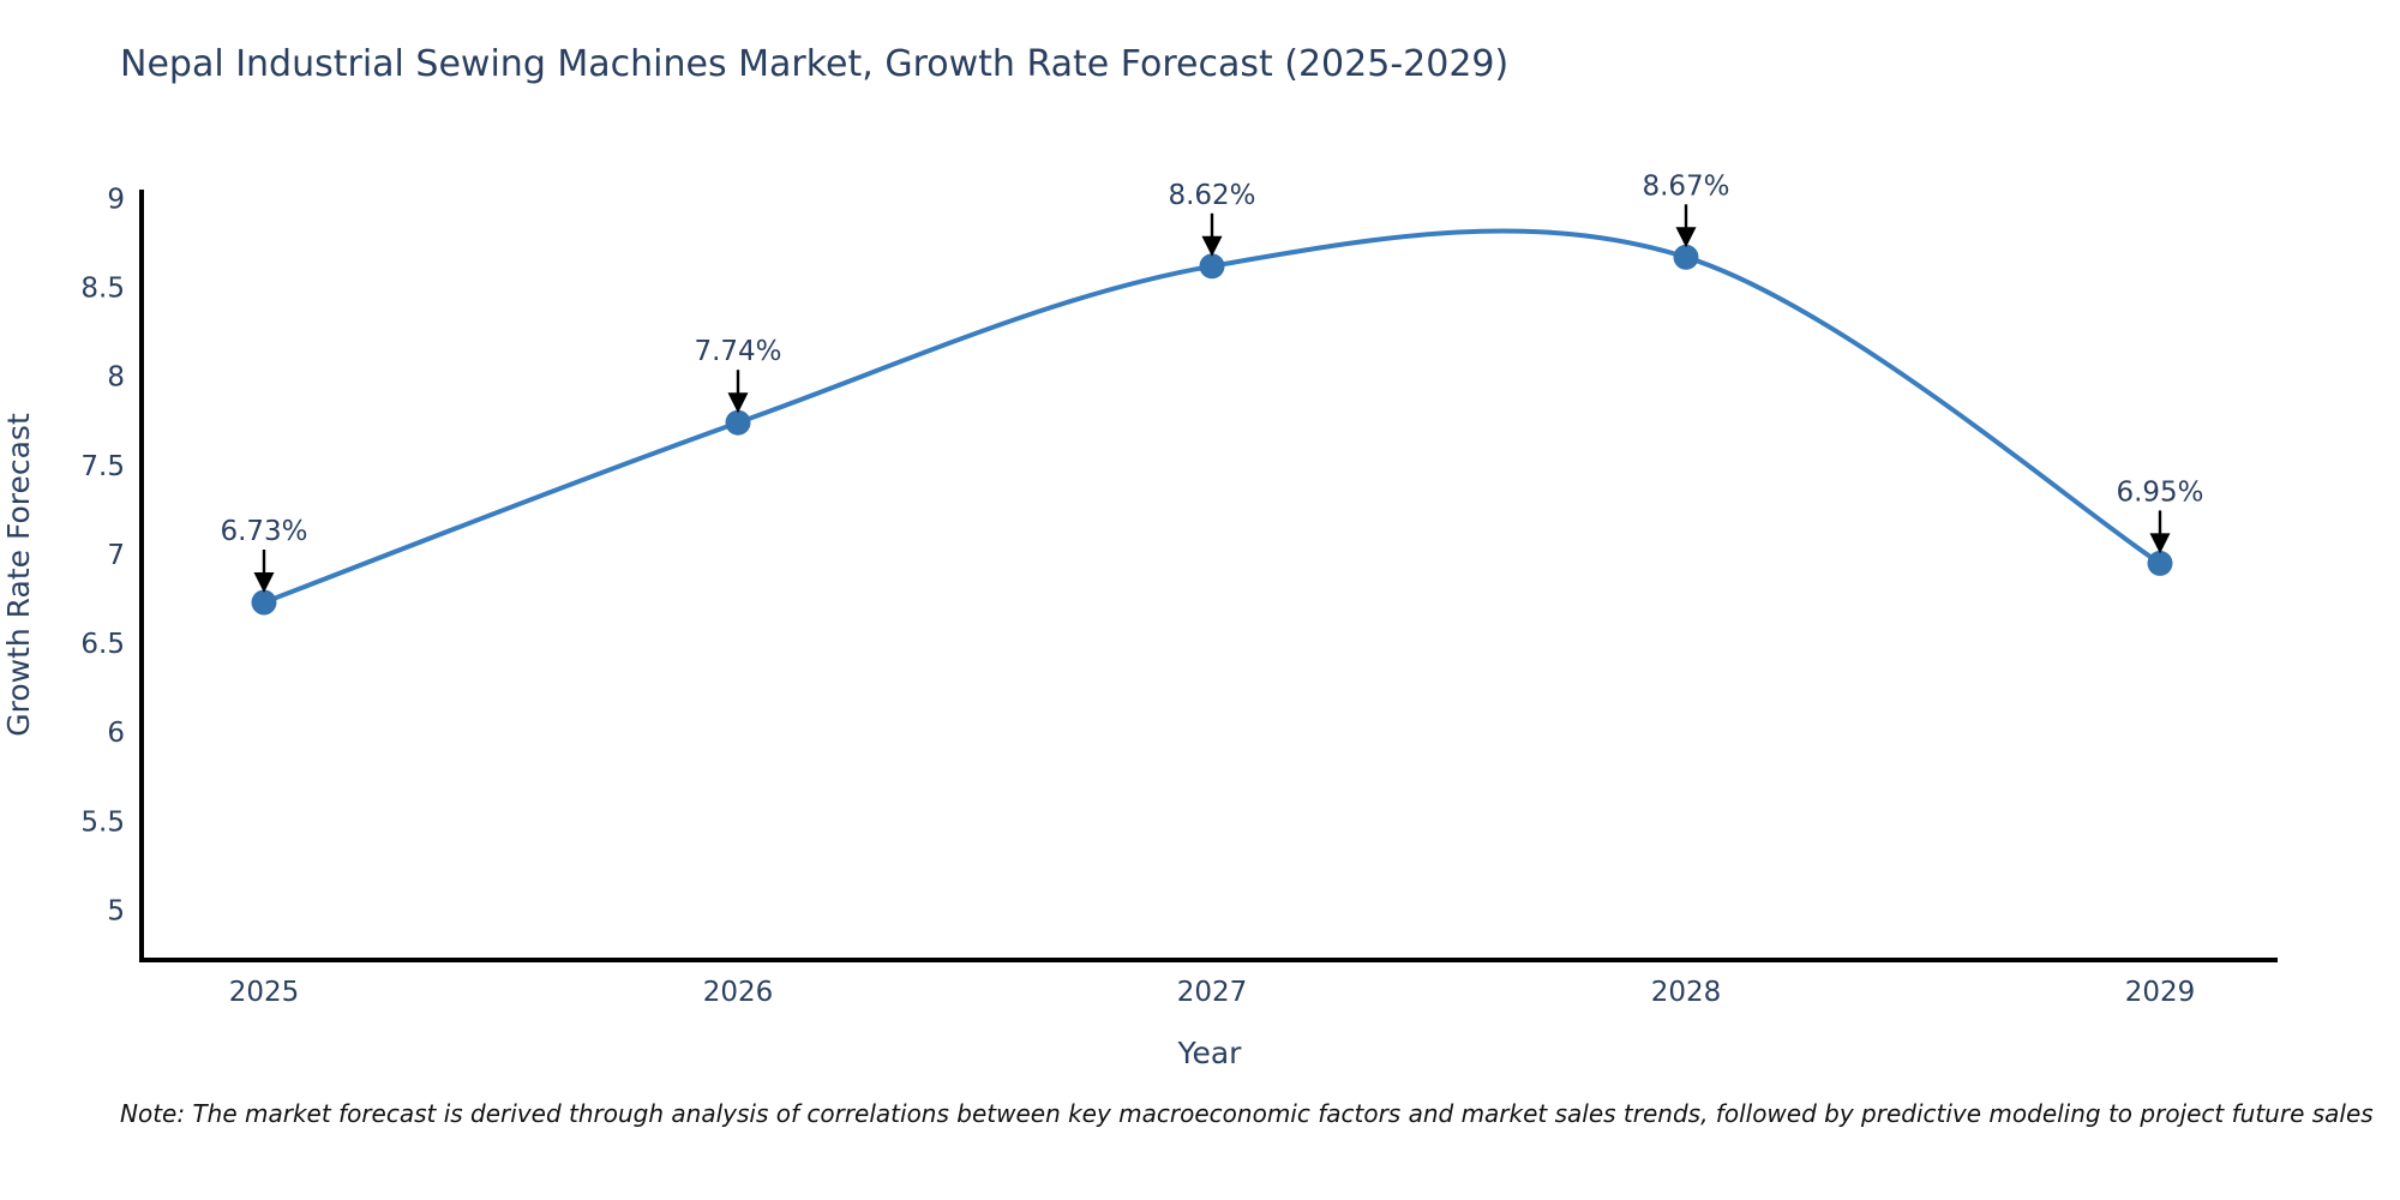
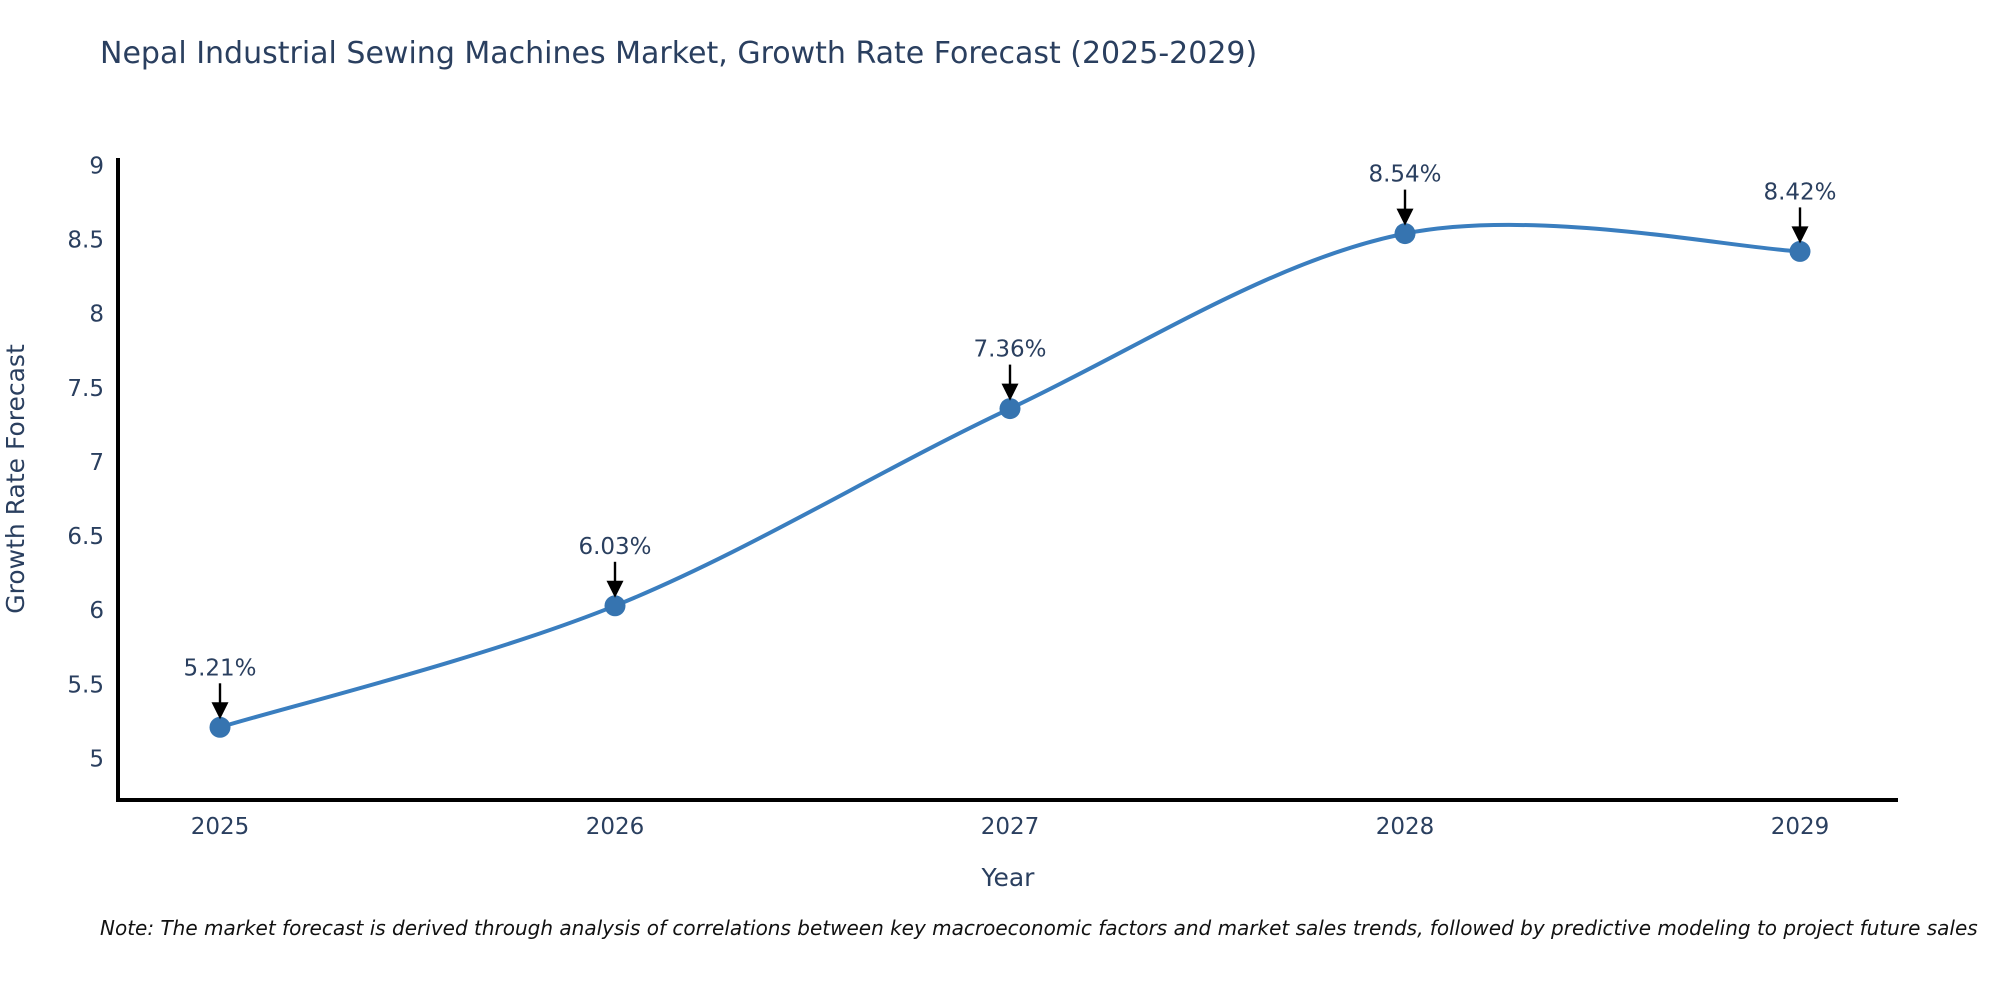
2025: 6.73% -> 5.21%
2026: 7.74% -> 6.03%
2027: 8.62% -> 7.36%
2028: 8.67% -> 8.54%
2029: 6.95% -> 8.42%
